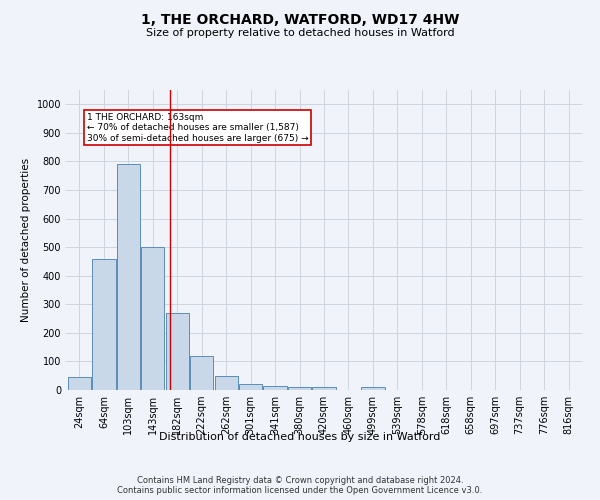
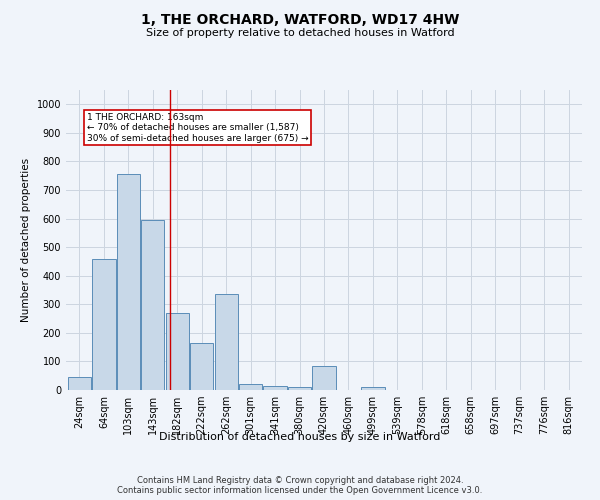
103sqm: 790 -> 755
143sqm: 500 -> 595
222sqm: 120 -> 165
262sqm: 50 -> 335
420sqm: 10 -> 85
